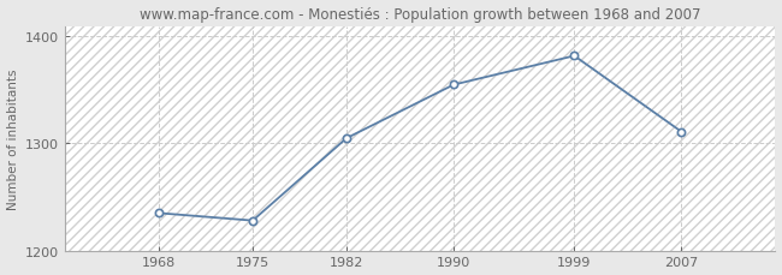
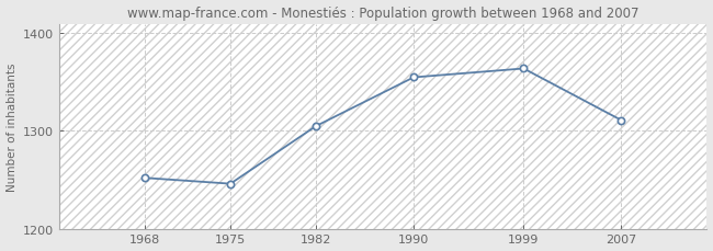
1968: 1235 -> 1252
1975: 1228 -> 1246
1999: 1382 -> 1364
